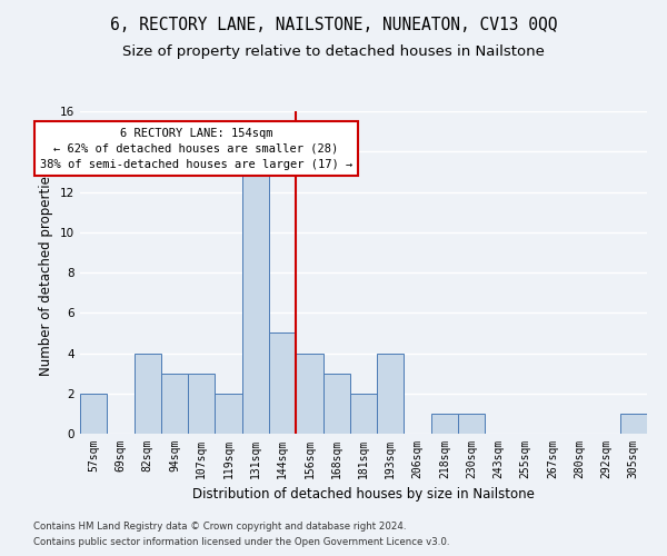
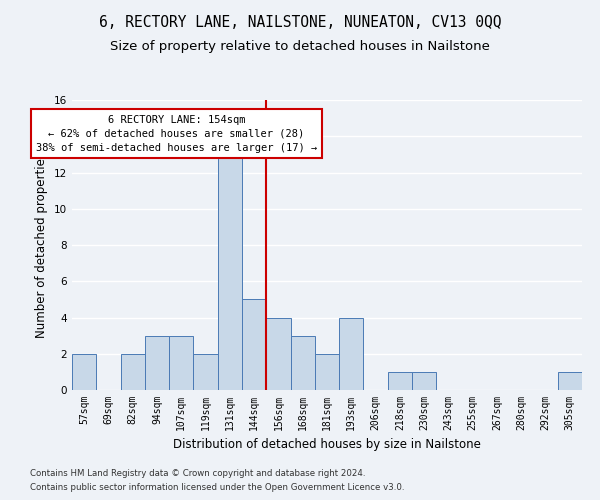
82sqm: 4 -> 2
